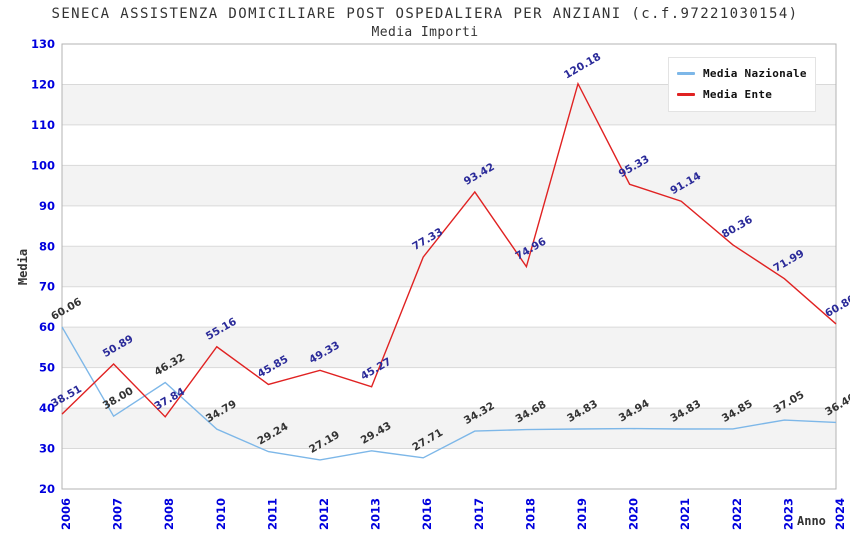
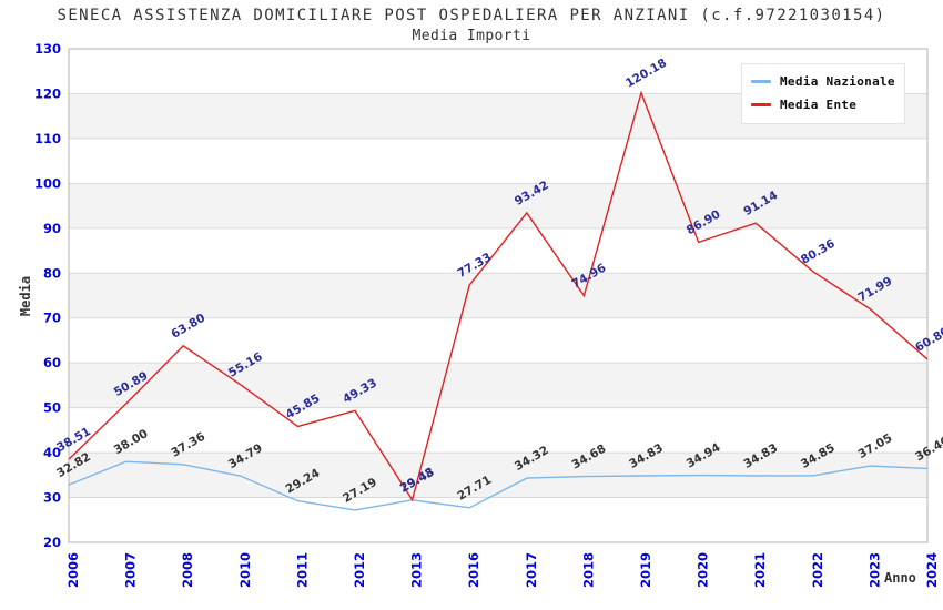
Media Nazionale/2006: 60.06 -> 32.82
Media Nazionale/2008: 46.32 -> 37.36
Media Ente/2008: 37.84 -> 63.80
Media Ente/2013: 45.27 -> 29.48
Media Ente/2020: 95.33 -> 86.90
